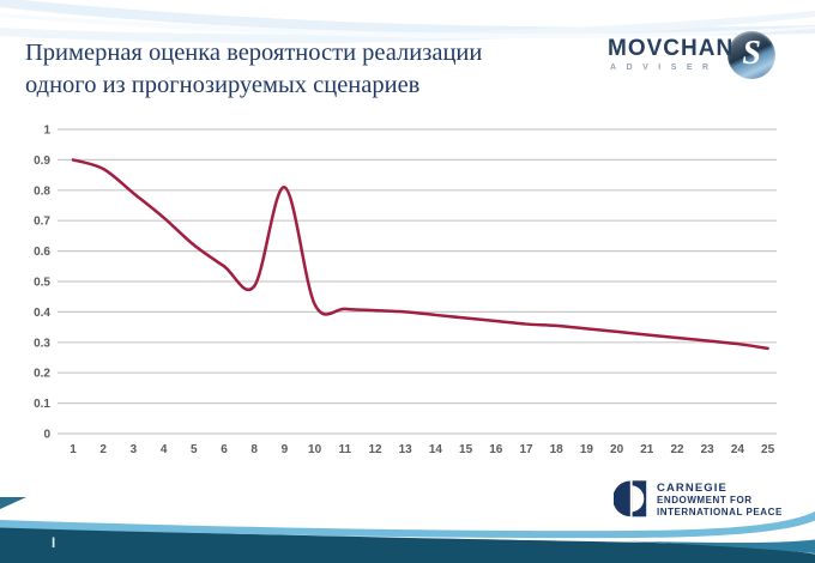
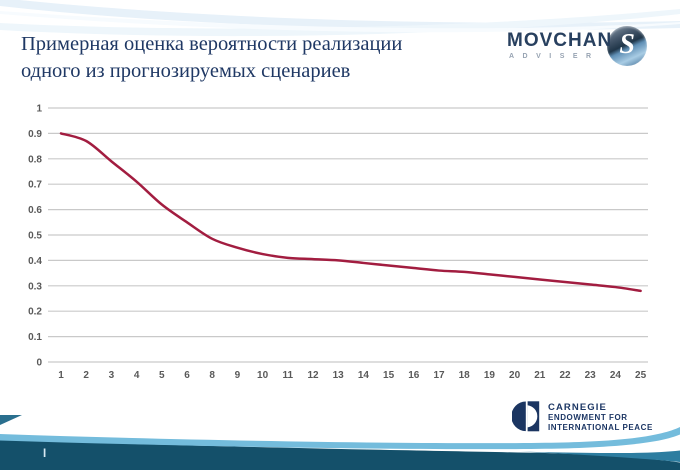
9: 0.81 -> 0.45
